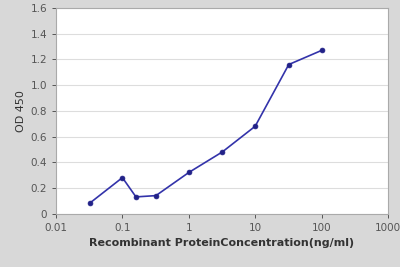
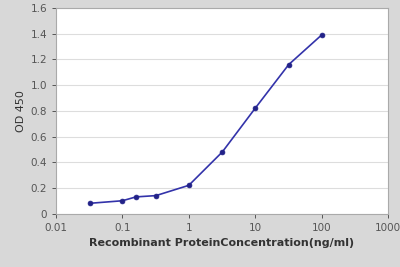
0.1: 0.28 -> 0.10
1: 0.32 -> 0.22
10: 0.68 -> 0.82
100: 1.27 -> 1.39
